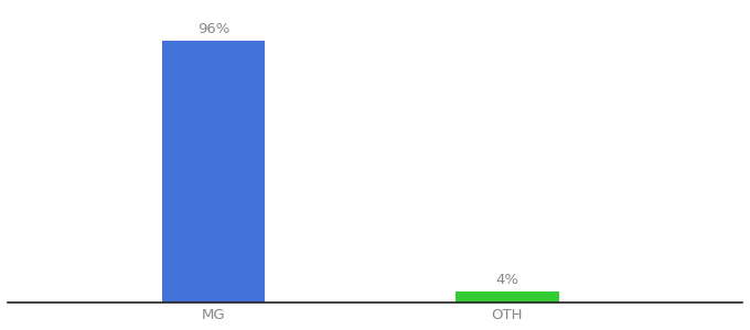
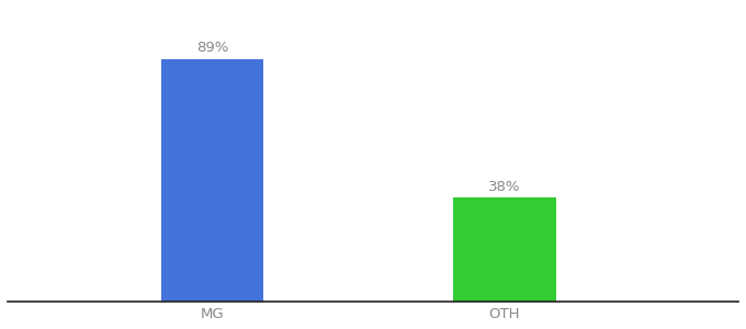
MG: 96% -> 89%
OTH: 4% -> 38%
